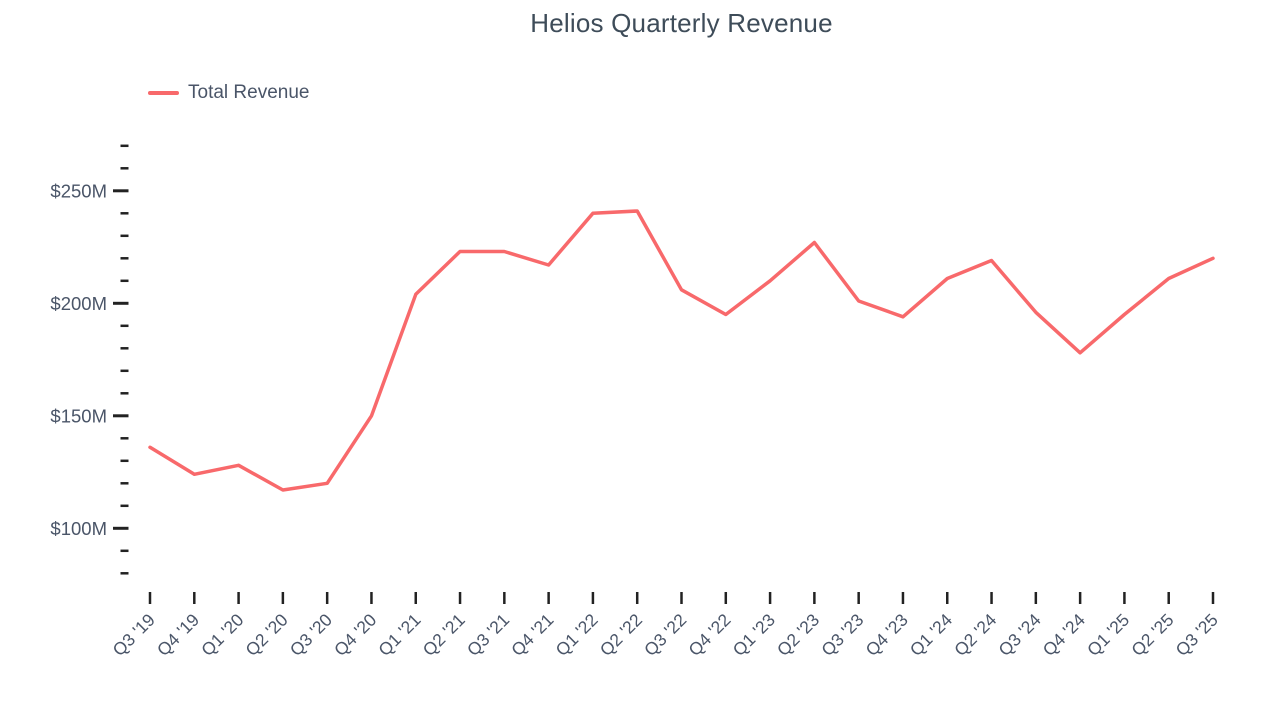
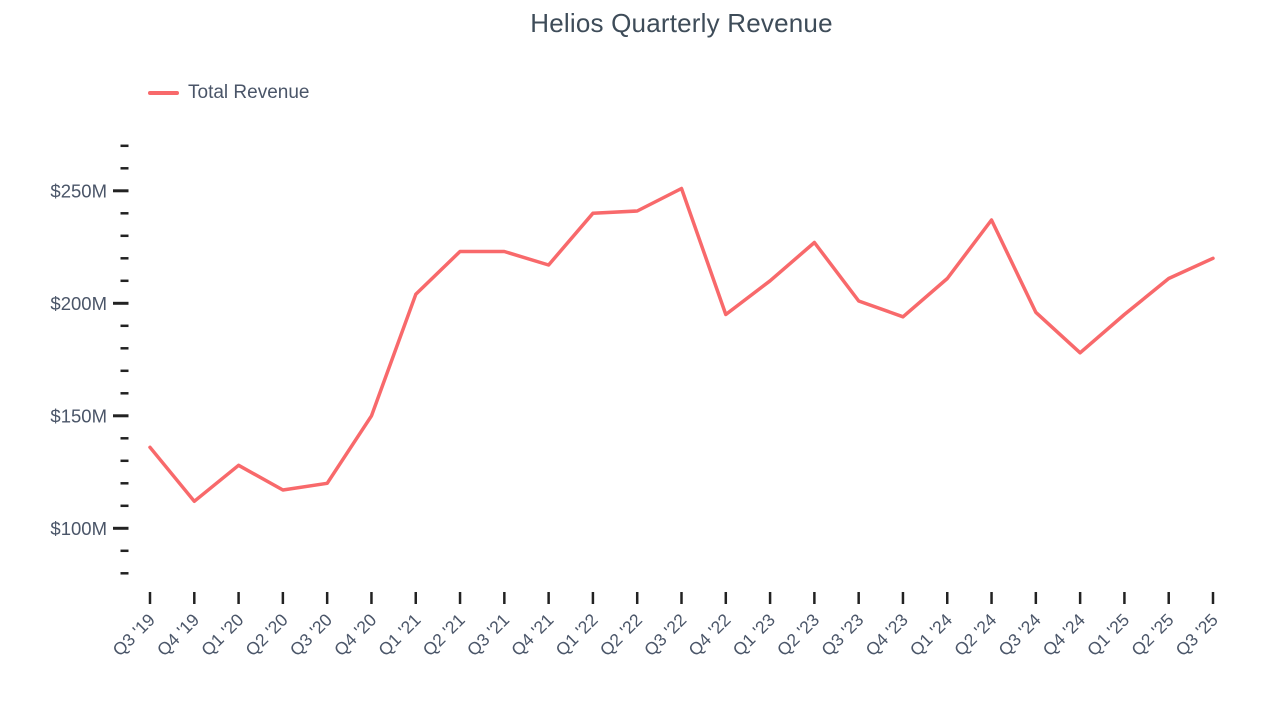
Q4 '19: $124M -> $112M
Q3 '22: $206M -> $251M
Q2 '24: $219M -> $237M
